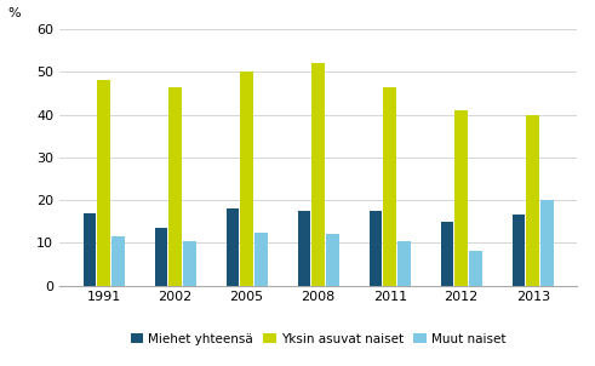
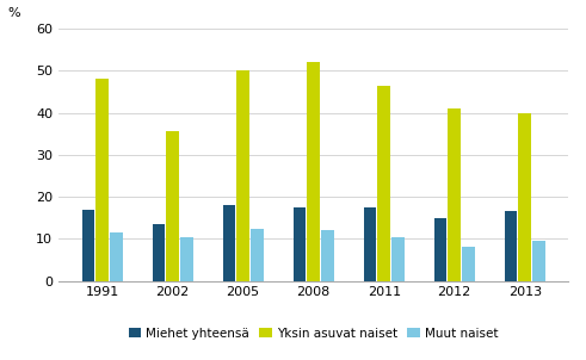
Yksin asuvat naiset/2002: 46.5 -> 35.5
Muut naiset/2013: 20.0 -> 9.5
